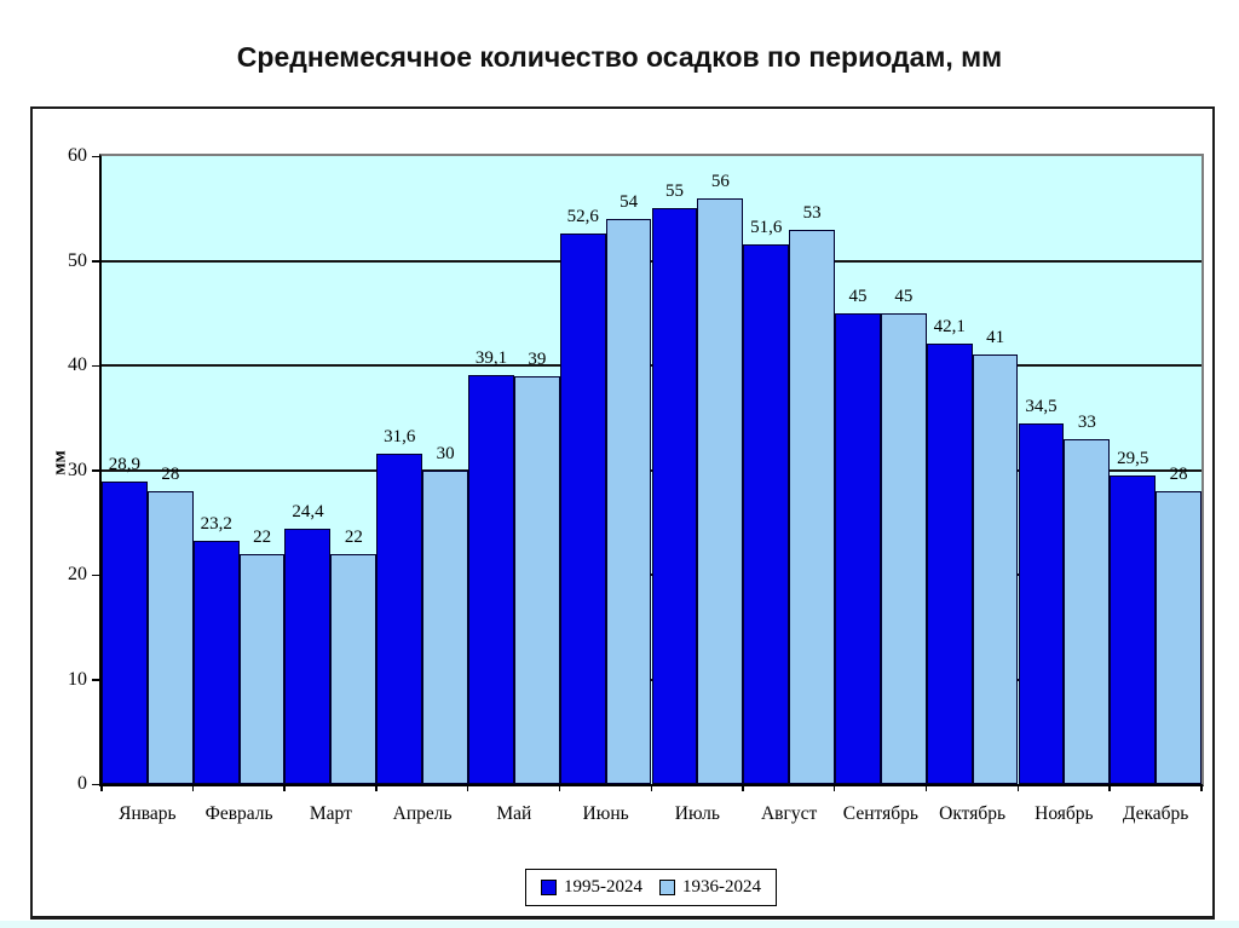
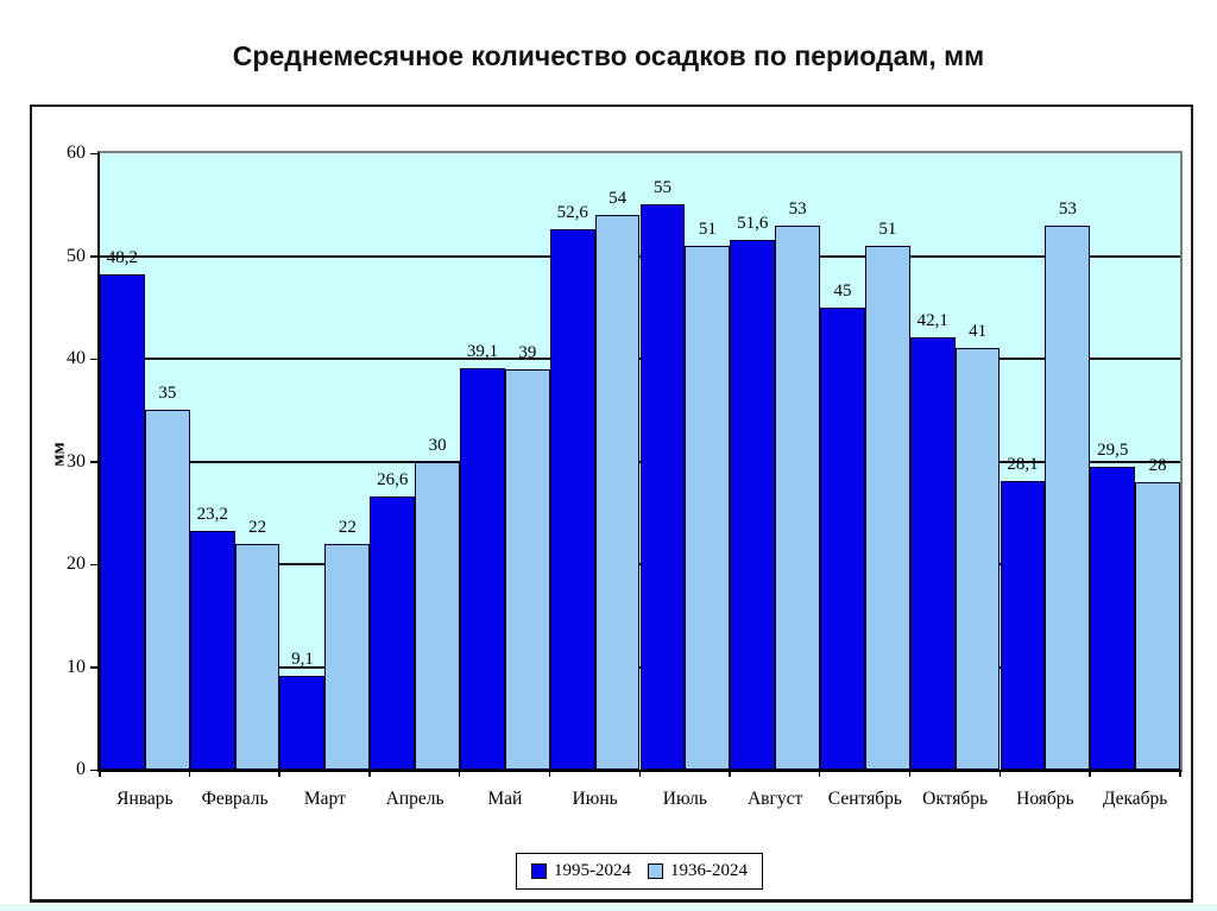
1995-2024/Январь: 28,9 -> 48,2
1936-2024/Январь: 28 -> 35
1995-2024/Март: 24,4 -> 9,1
1995-2024/Апрель: 31,6 -> 26,6
1936-2024/Июль: 56 -> 51
1936-2024/Сентябрь: 45 -> 51
1995-2024/Ноябрь: 34,5 -> 28,1
1936-2024/Ноябрь: 33 -> 53
